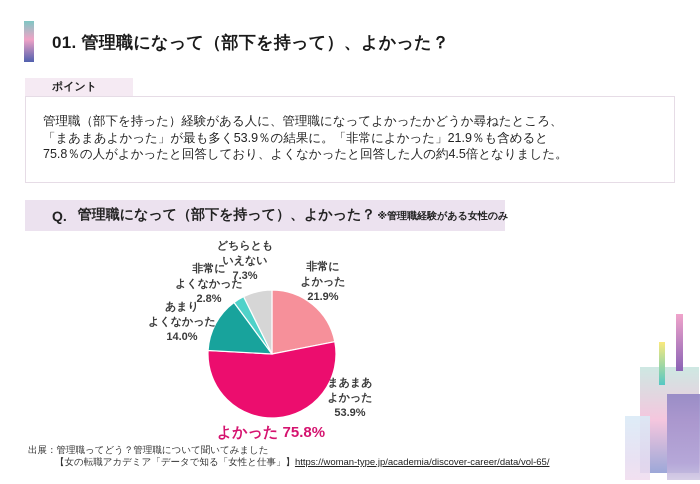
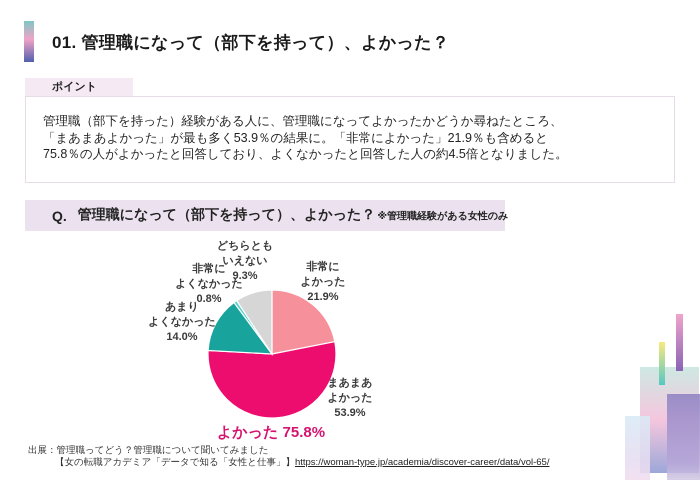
非常によくなかった: 2.8% -> 0.8%
どちらともいえない: 7.3% -> 9.3%
